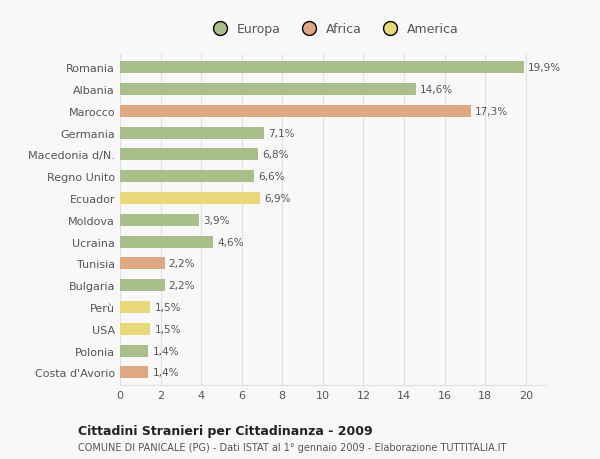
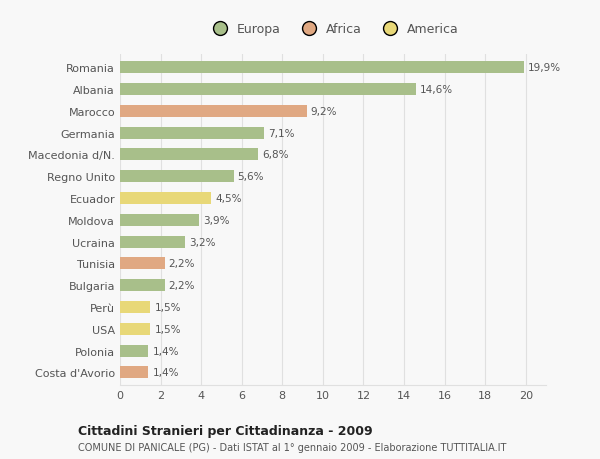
Marocco: 17,3% -> 9,2%
Regno Unito: 6,6% -> 5,6%
Ecuador: 6,9% -> 4,5%
Ucraina: 4,6% -> 3,2%
